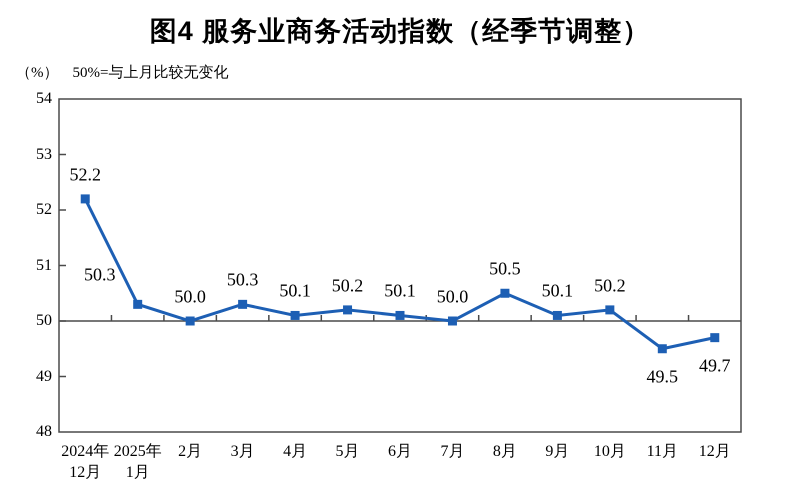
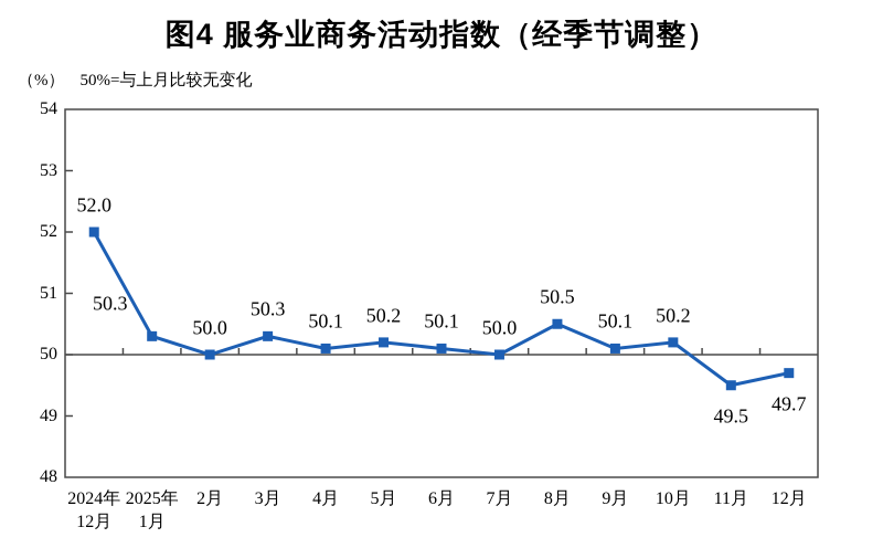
2024年 12月: 52.2 -> 52.0
